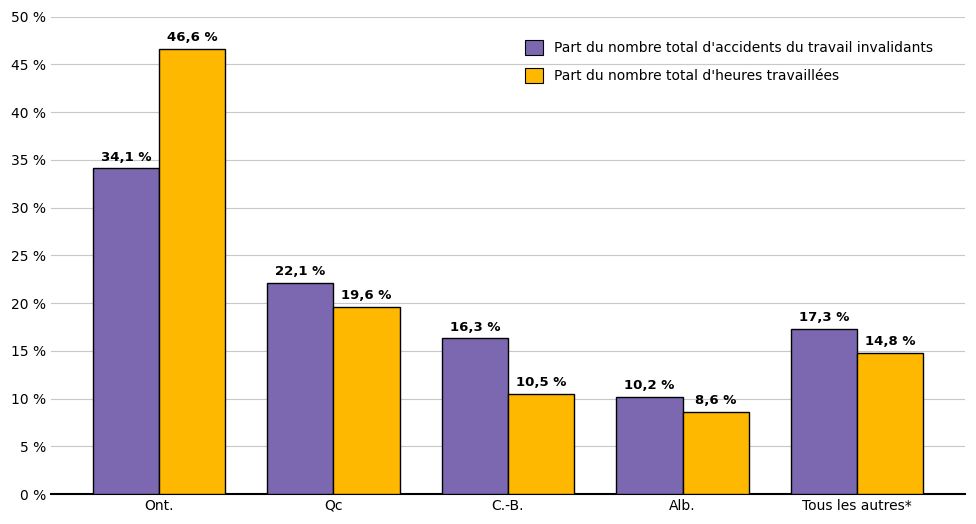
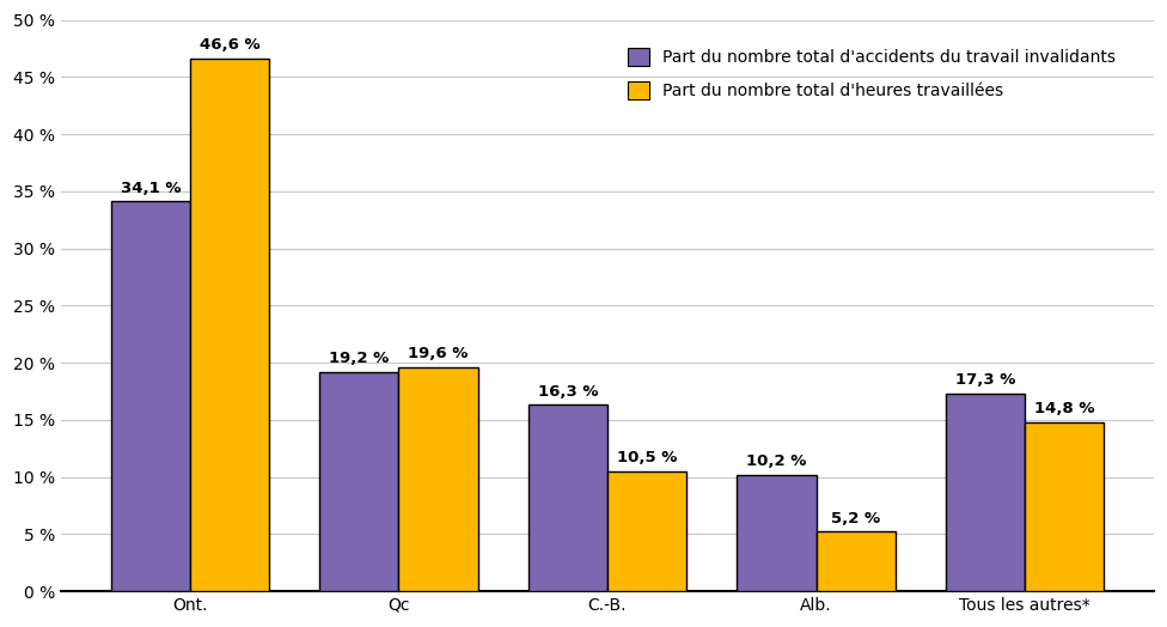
Part du nombre total d'accidents du travail invalidants/Qc: 22,1 -> 19,2
Part du nombre total d'heures travaillées/Alb.: 8,6 -> 5,2
